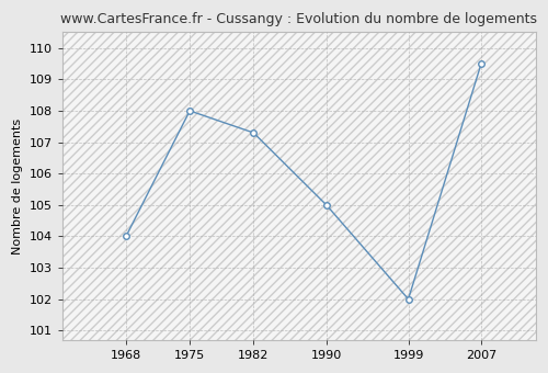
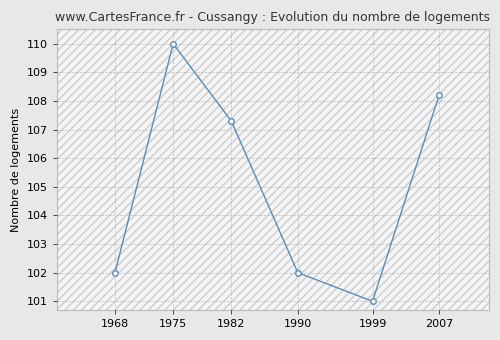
1968: 104.0 -> 102.0
1975: 108.0 -> 110.0
1990: 105.0 -> 102.0
1999: 102.0 -> 101.0
2007: 109.5 -> 108.2
